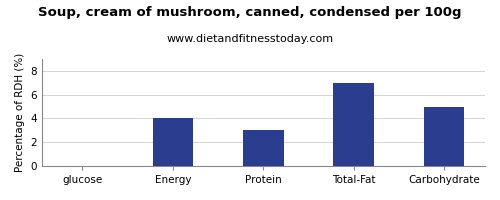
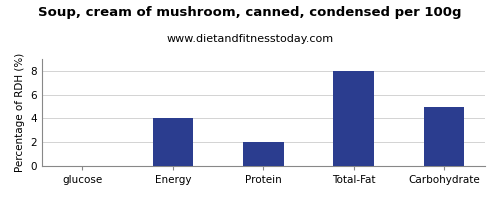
Protein: 3 -> 2
Total-Fat: 7 -> 8
